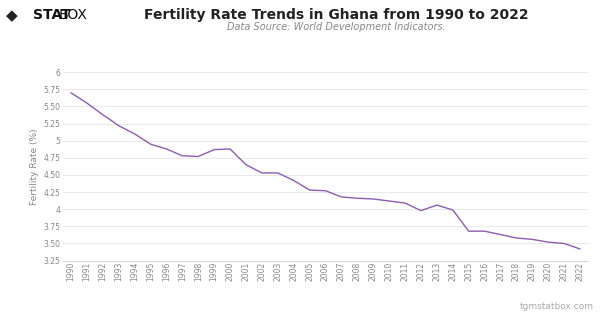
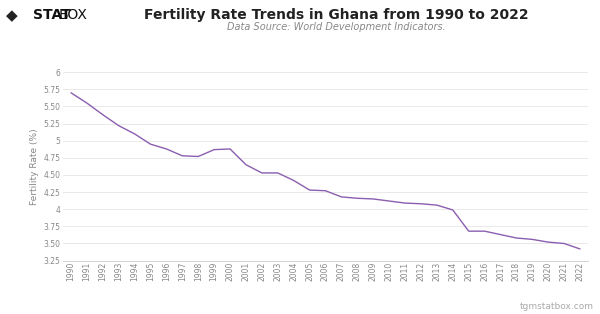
2012: 3.98 -> 4.08
